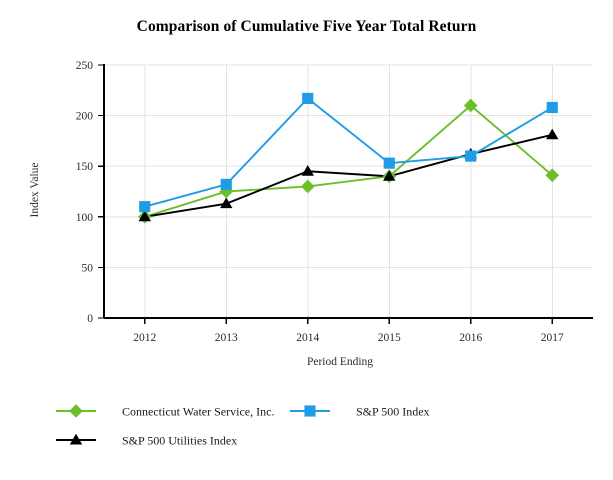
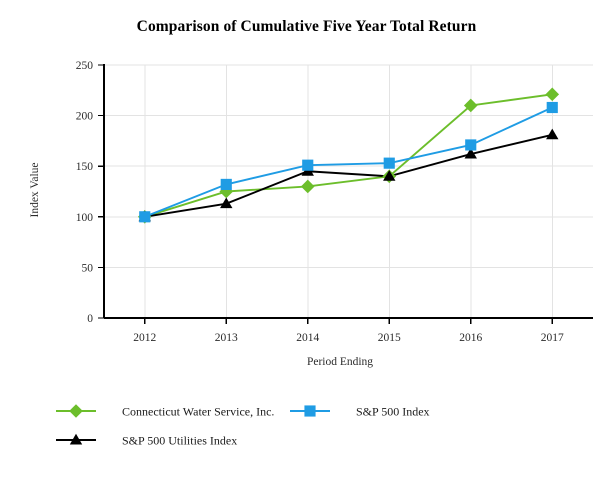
S&P 500 Index/2012: 110 -> 100
S&P 500 Index/2014: 217 -> 151
S&P 500 Index/2016: 160 -> 171
Connecticut Water Service, Inc./2017: 141 -> 221
